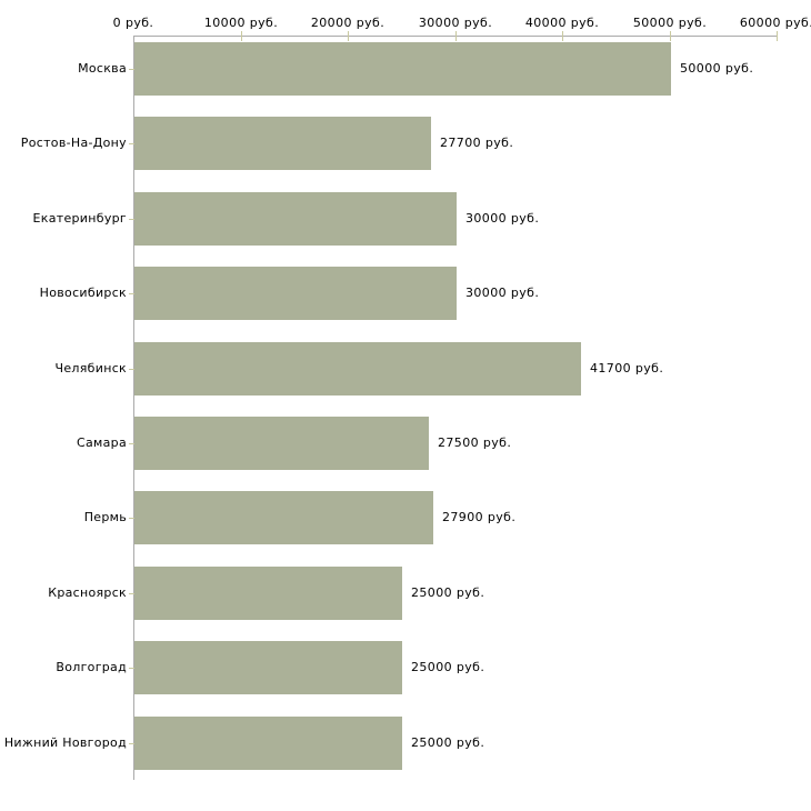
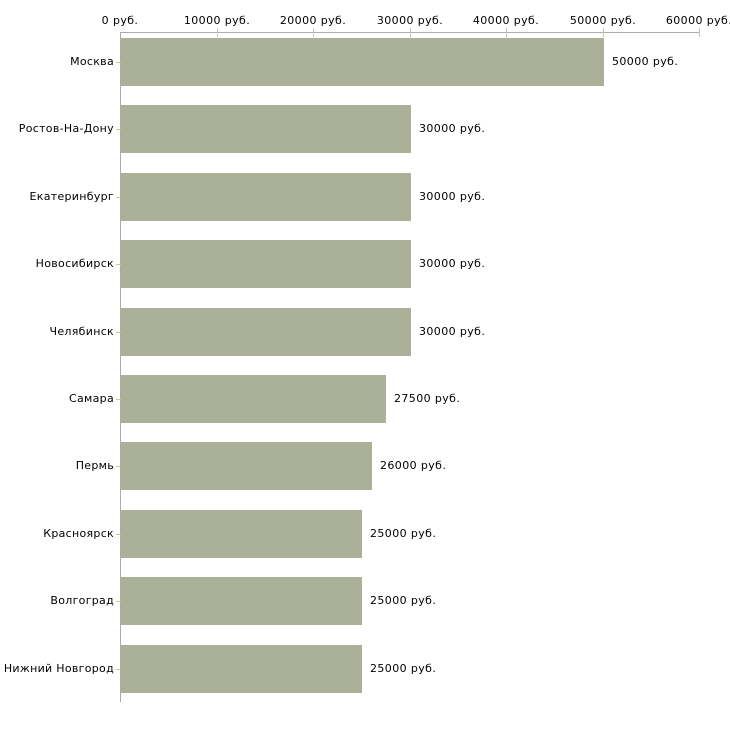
Ростов-На-Дону: 27700 -> 30000
Челябинск: 41700 -> 30000
Пермь: 27900 -> 26000
